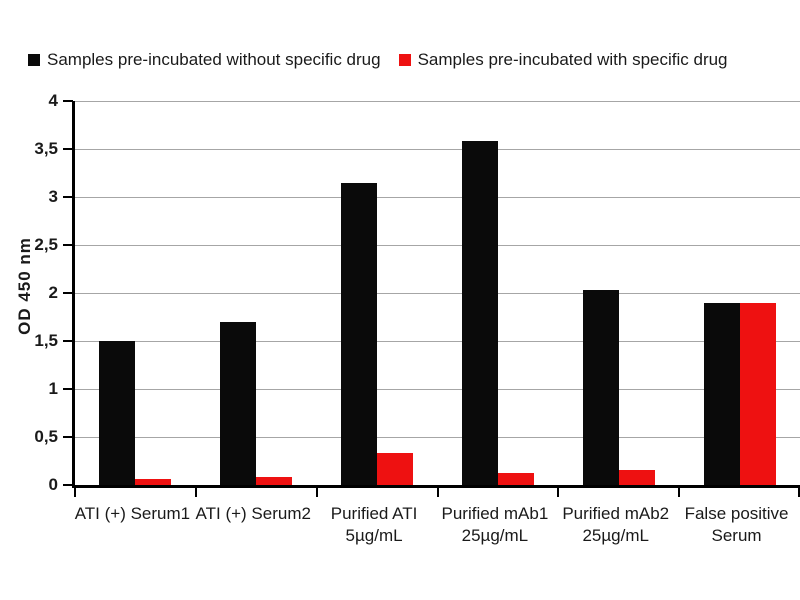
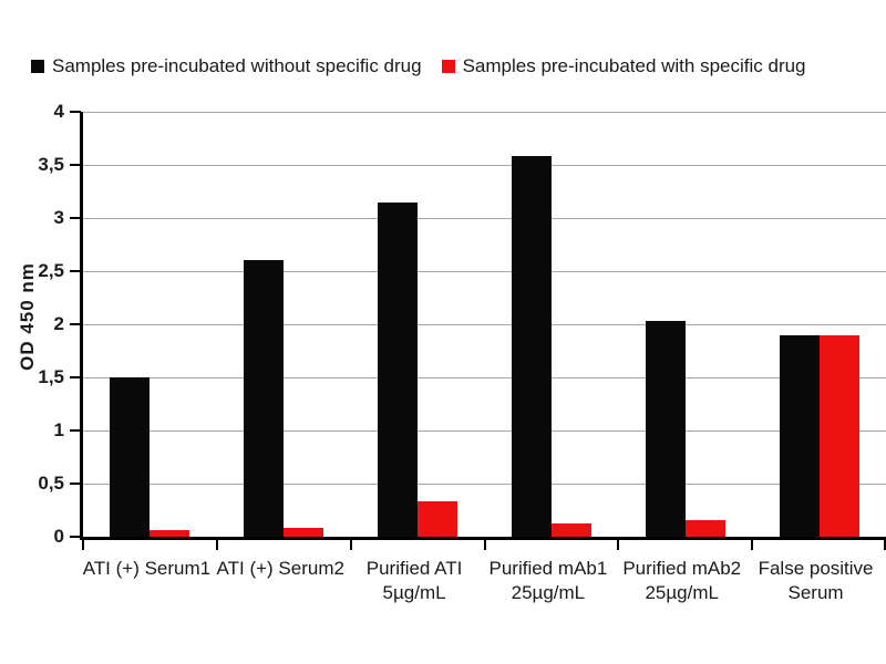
Samples pre-incubated without specific drug/ATI (+) Serum2: 1.7 -> 2.6
